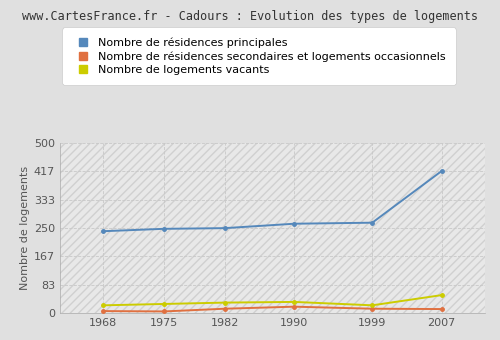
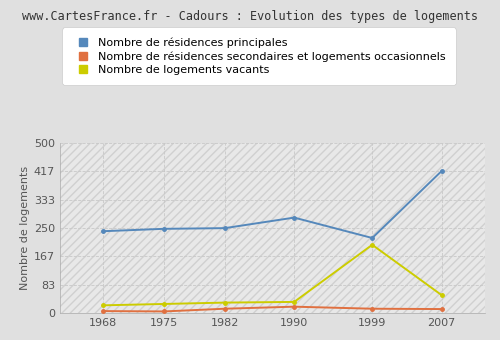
Nombre de résidences principales/1990: 262 -> 280
Nombre de résidences principales/1999: 265 -> 220
Nombre de logements vacants/1999: 22 -> 200
